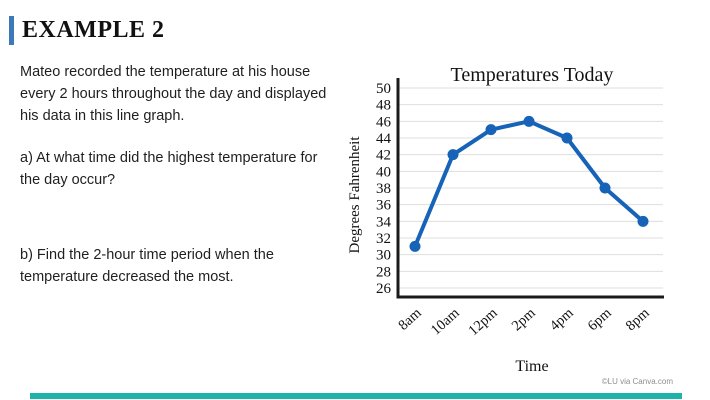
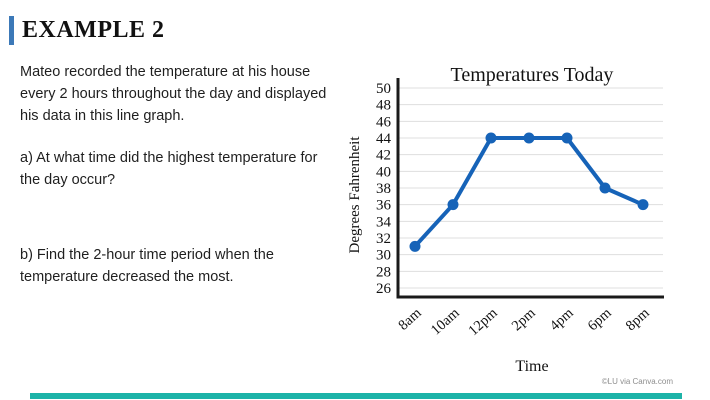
10am: 42 -> 36
12pm: 45 -> 44
2pm: 46 -> 44
8pm: 34 -> 36
